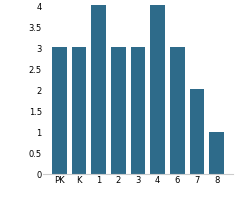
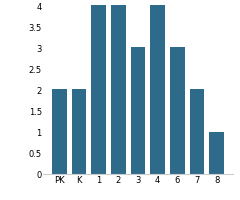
PK: 3 -> 2
K: 3 -> 2
2: 3 -> 4
